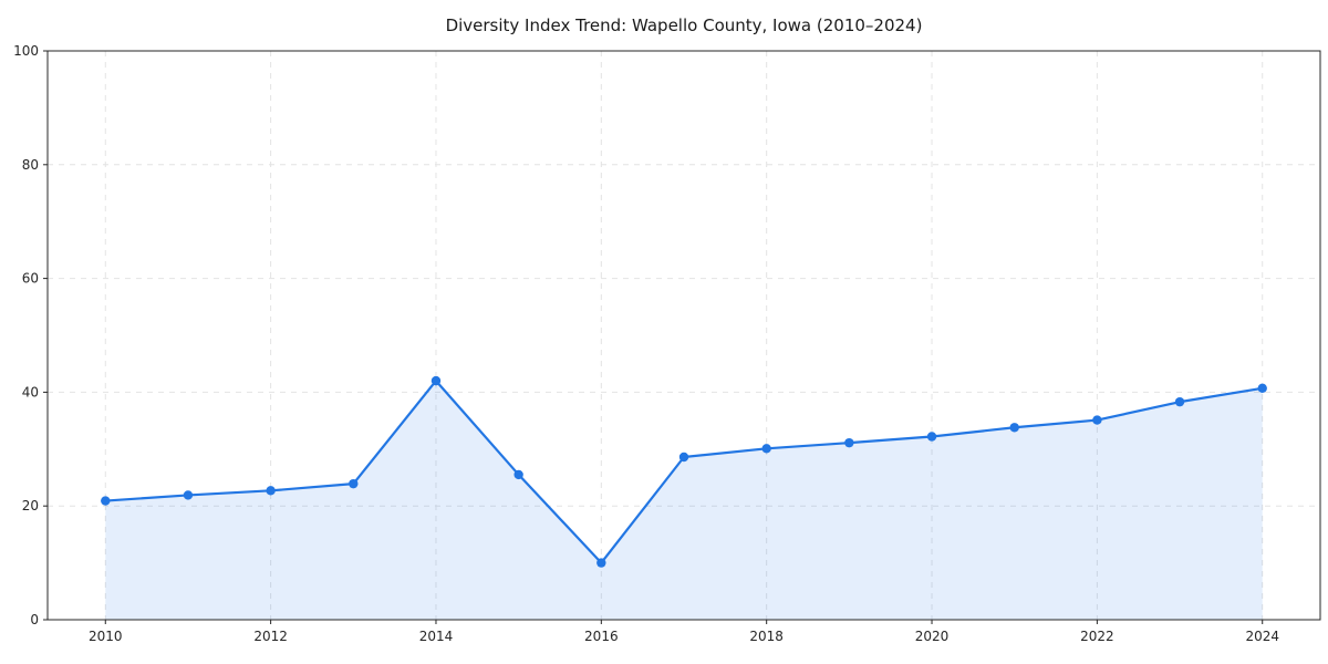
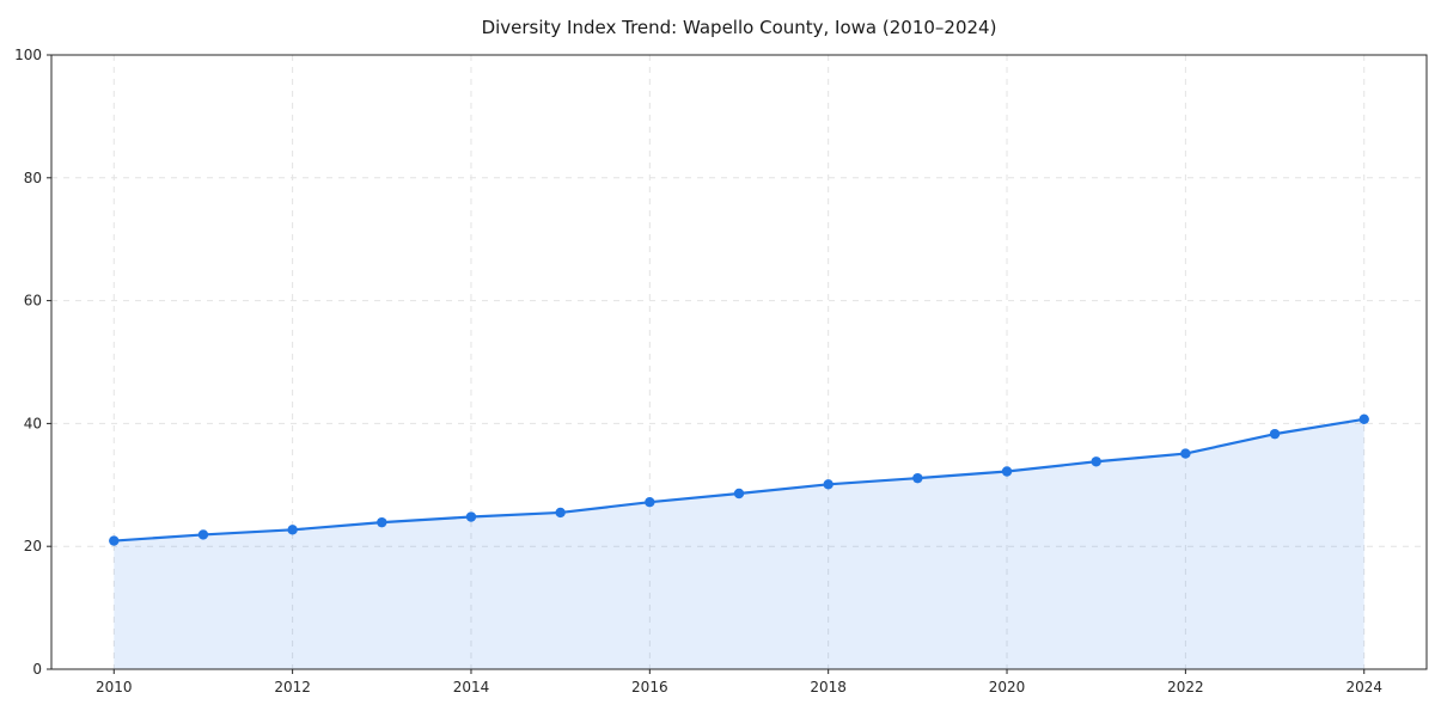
2014: 42 -> 25
2016: 10 -> 27
